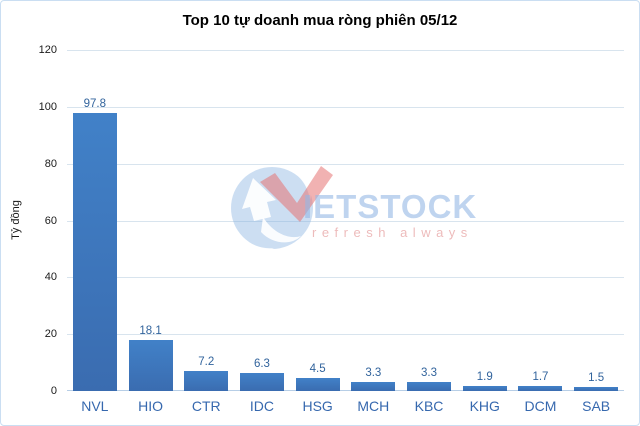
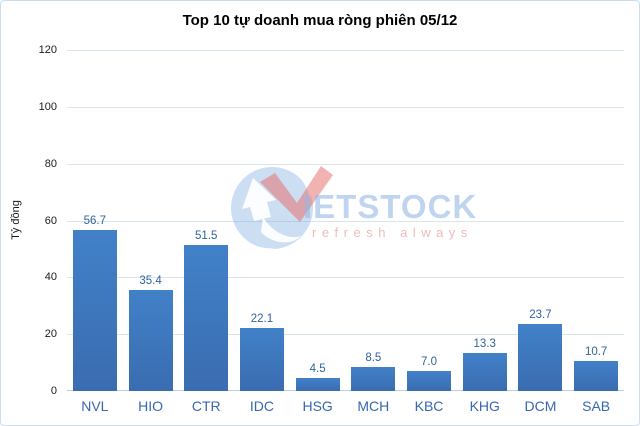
NVL: 97.8 -> 56.7
HIO: 18.1 -> 35.4
CTR: 7.2 -> 51.5
IDC: 6.3 -> 22.1
MCH: 3.3 -> 8.5
KBC: 3.3 -> 7.0
KHG: 1.9 -> 13.3
DCM: 1.7 -> 23.7
SAB: 1.5 -> 10.7
